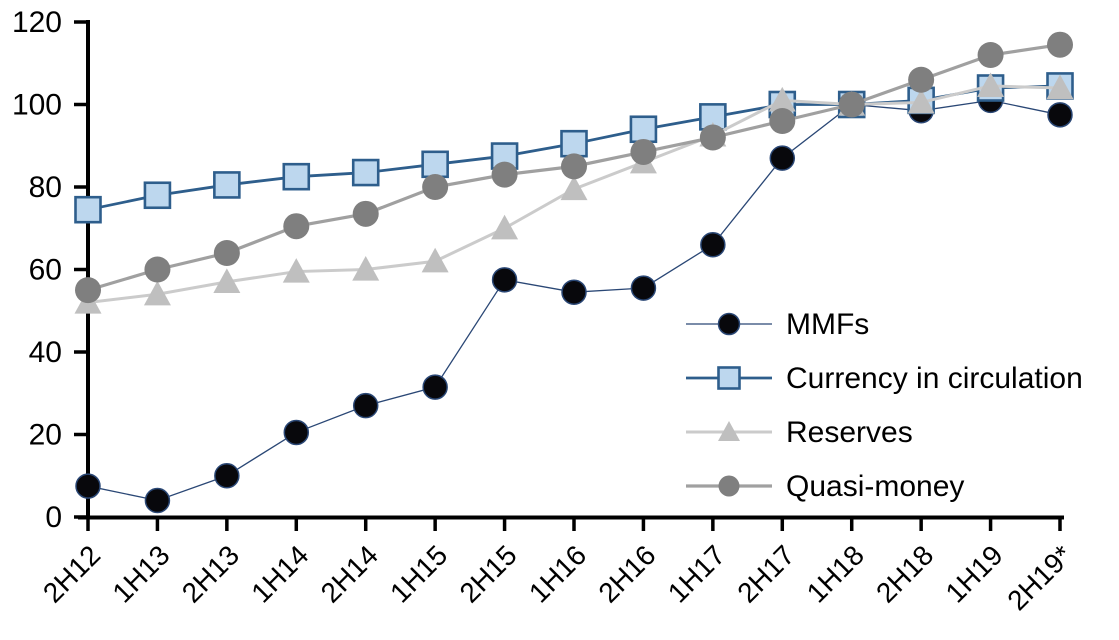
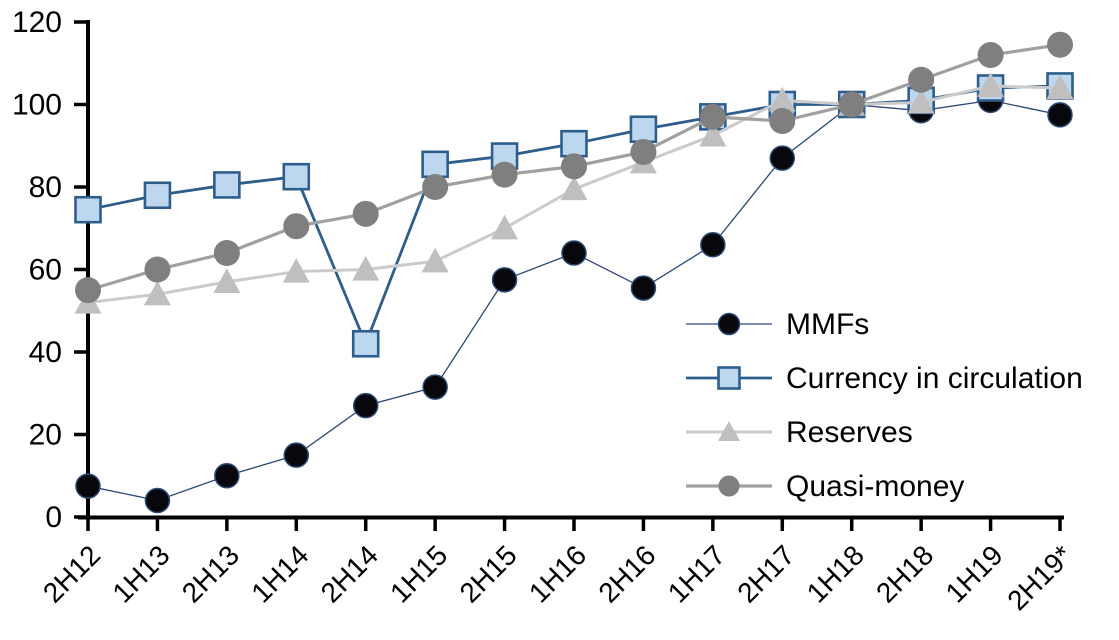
MMFs/1H14: 20 -> 15
Currency in circulation/2H14: 84 -> 42
MMFs/1H16: 54 -> 64
Quasi-money/1H17: 92 -> 97
